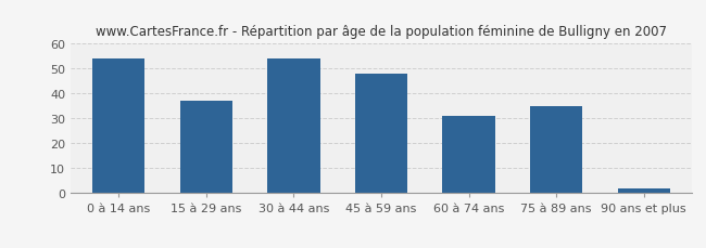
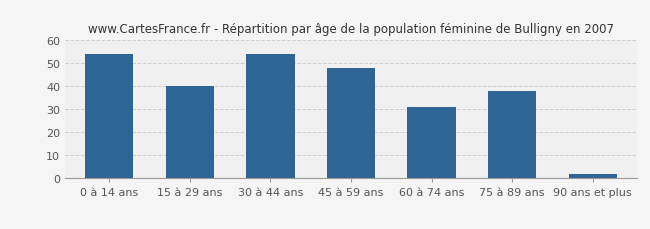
15 à 29 ans: 37 -> 40
75 à 89 ans: 35 -> 38
